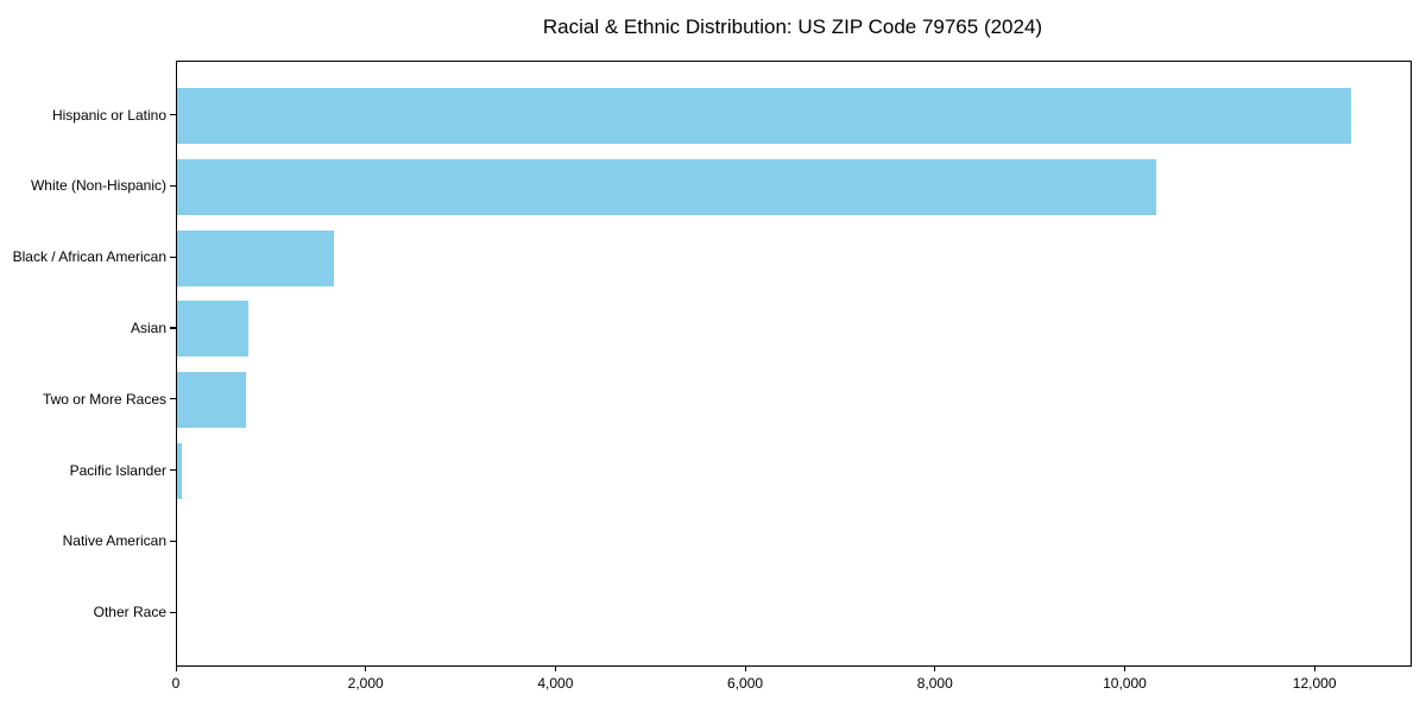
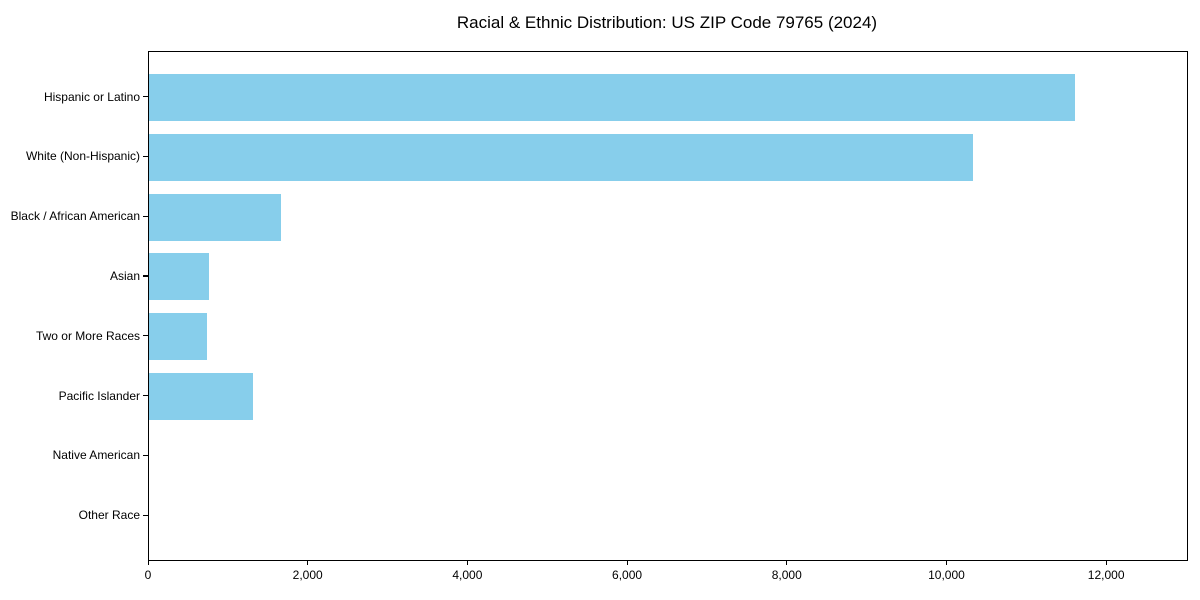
Hispanic or Latino: 12400 -> 11600
Pacific Islander: 100 -> 1300
